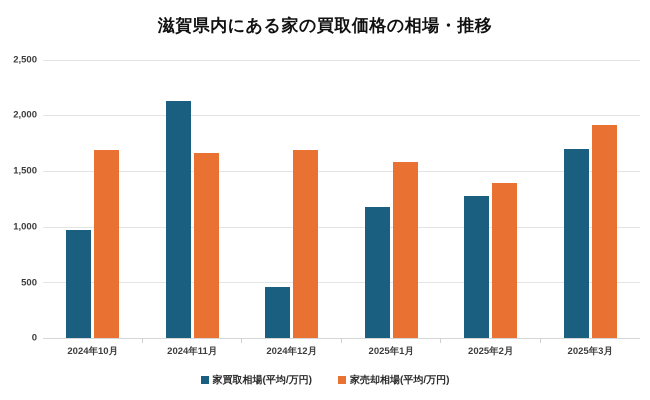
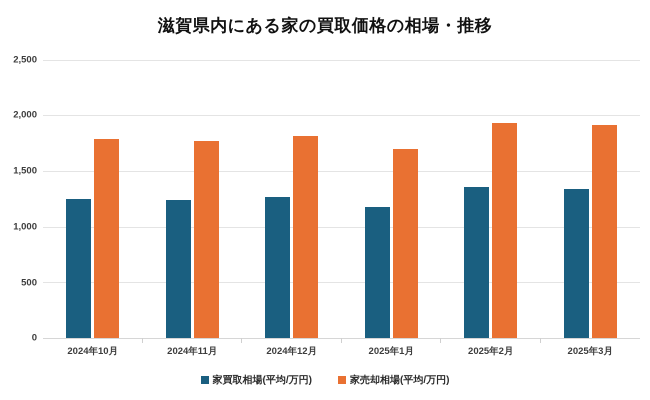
家買取相場(平均/万円)/2024年10月: 970 -> 1250
家売却相場(平均/万円)/2024年10月: 1690 -> 1790
家買取相場(平均/万円)/2024年11月: 2130 -> 1240
家売却相場(平均/万円)/2024年11月: 1660 -> 1770
家買取相場(平均/万円)/2024年12月: 460 -> 1270
家売却相場(平均/万円)/2024年12月: 1690 -> 1810
家売却相場(平均/万円)/2025年1月: 1580 -> 1700
家買取相場(平均/万円)/2025年2月: 1280 -> 1360
家売却相場(平均/万円)/2025年2月: 1390 -> 1940
家買取相場(平均/万円)/2025年3月: 1700 -> 1340
